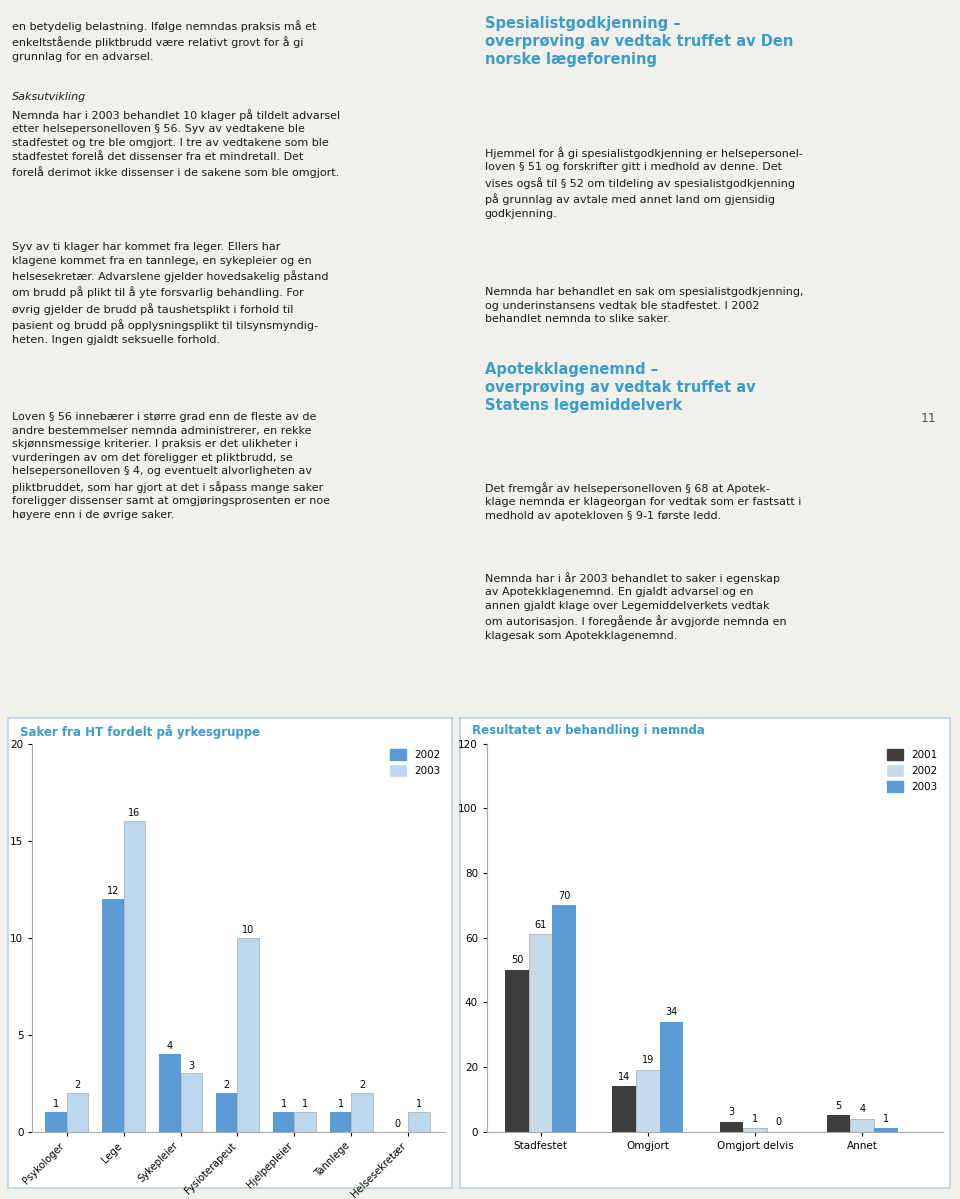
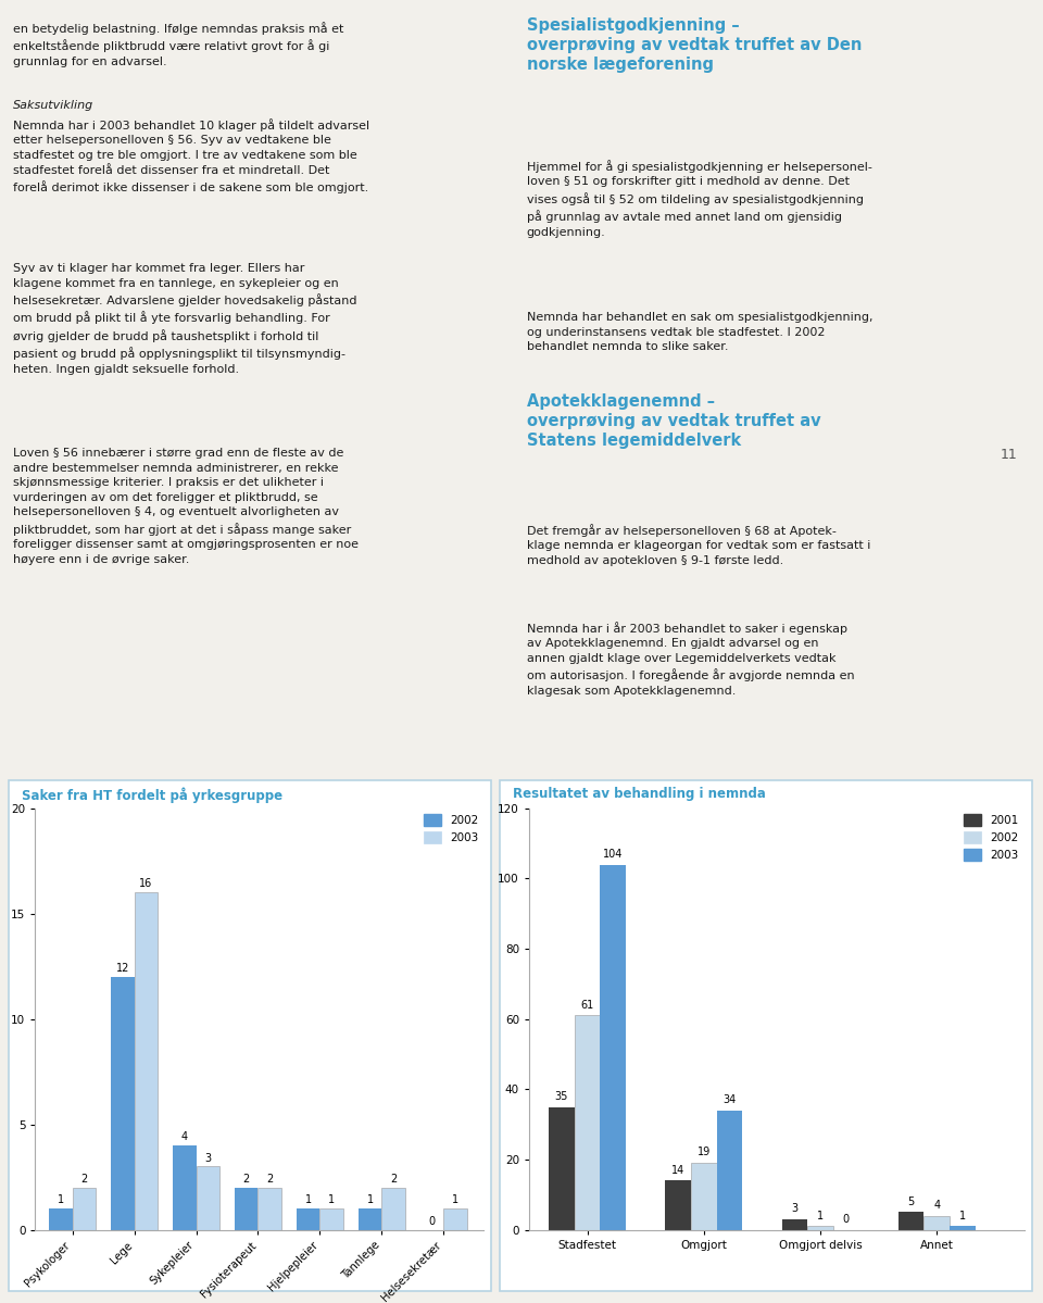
2003/Fysioterapeut: 10 -> 2
2001/Stadfestet: 50 -> 35
2003/Stadfestet: 70 -> 104
